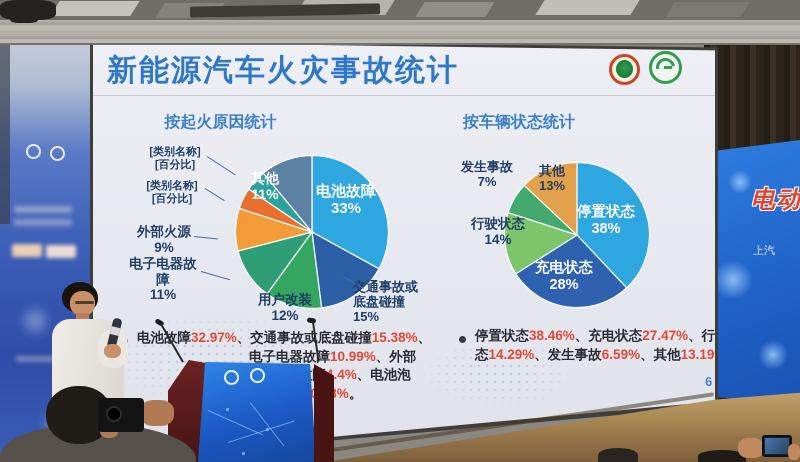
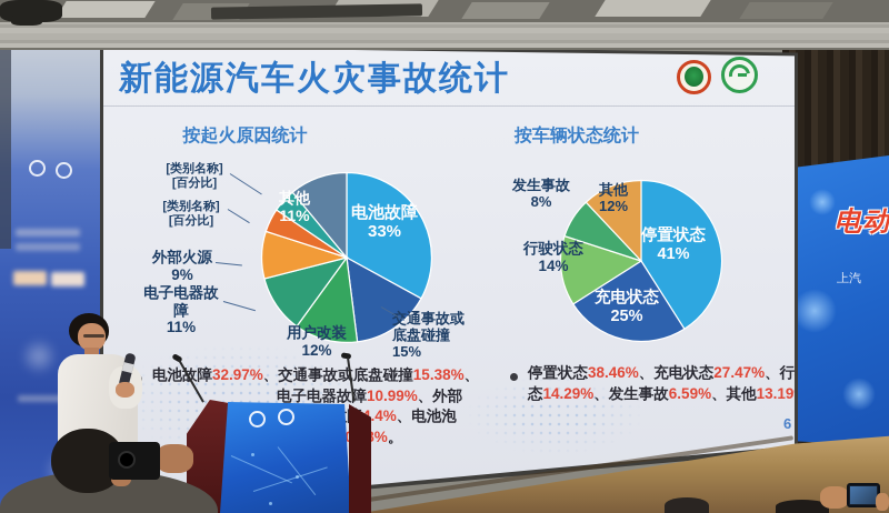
按车辆状态统计/停置状态: 38% -> 41%
按车辆状态统计/充电状态: 28% -> 25%
按车辆状态统计/发生事故: 7% -> 8%
按车辆状态统计/其他: 13% -> 12%
